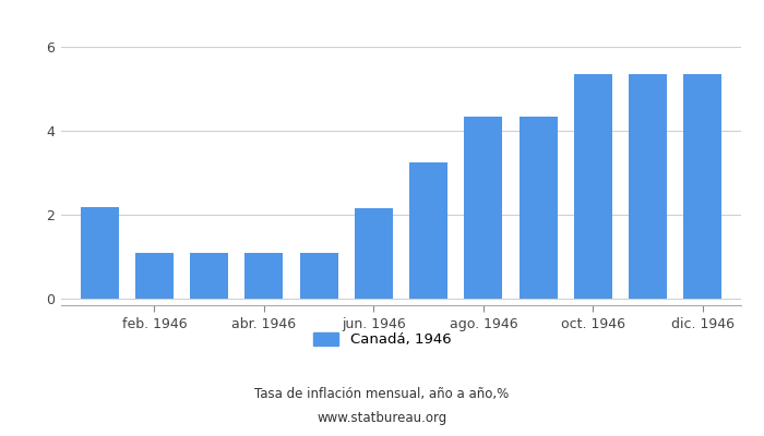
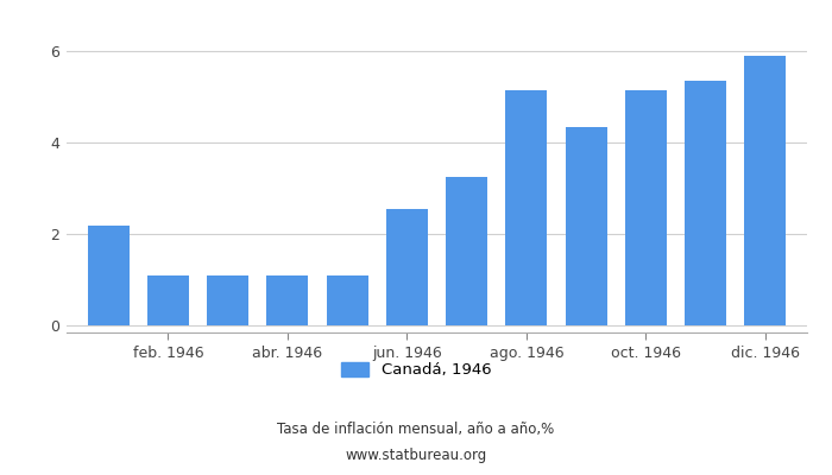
jun. 1946: 2.15 -> 2.55
ago. 1946: 4.35 -> 5.15
oct. 1946: 5.35 -> 5.15
dic. 1946: 5.35 -> 5.90
